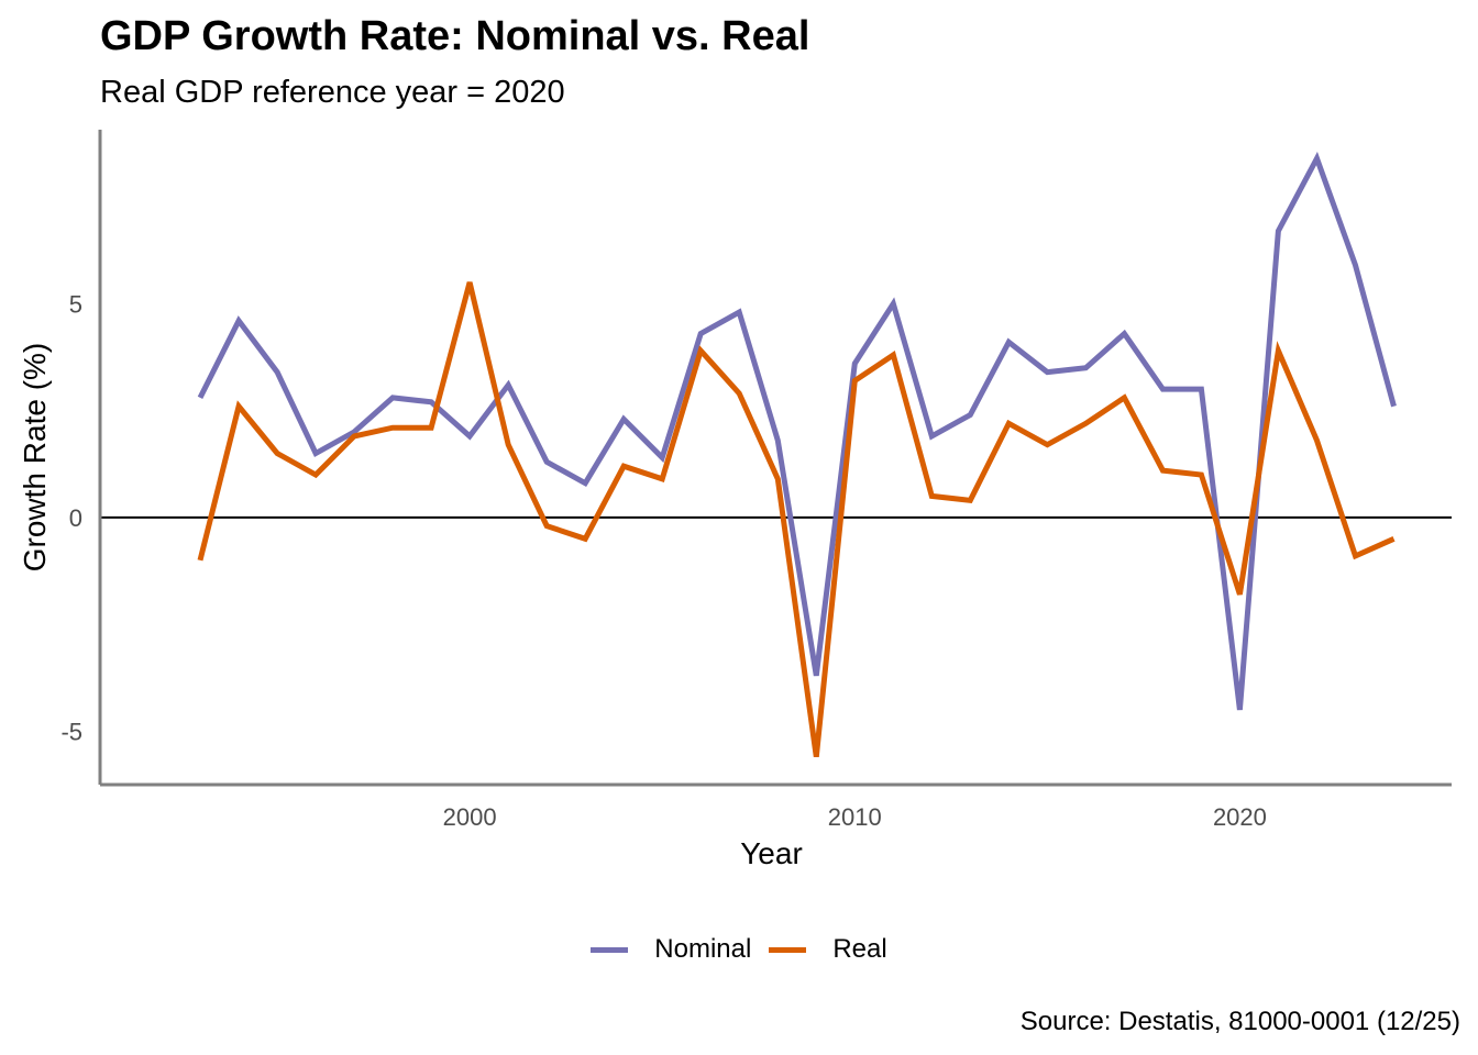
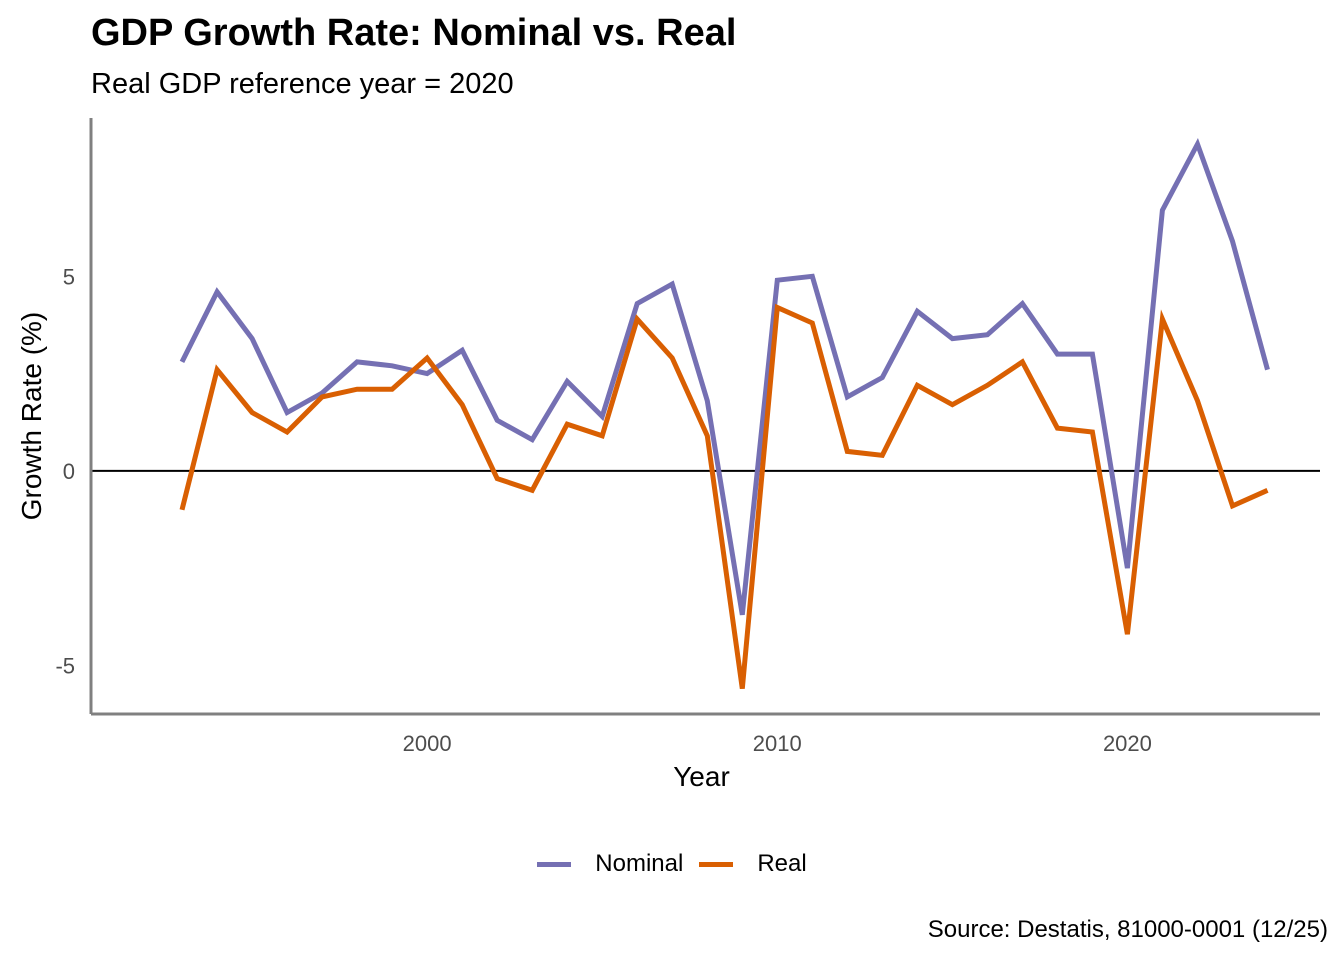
Nominal/2000: 1.9 -> 2.5
Real/2000: 5.5 -> 2.9
Nominal/2010: 3.6 -> 4.9
Real/2010: 3.2 -> 4.2
Nominal/2020: -4.5 -> -2.5
Real/2020: -1.8 -> -4.2
